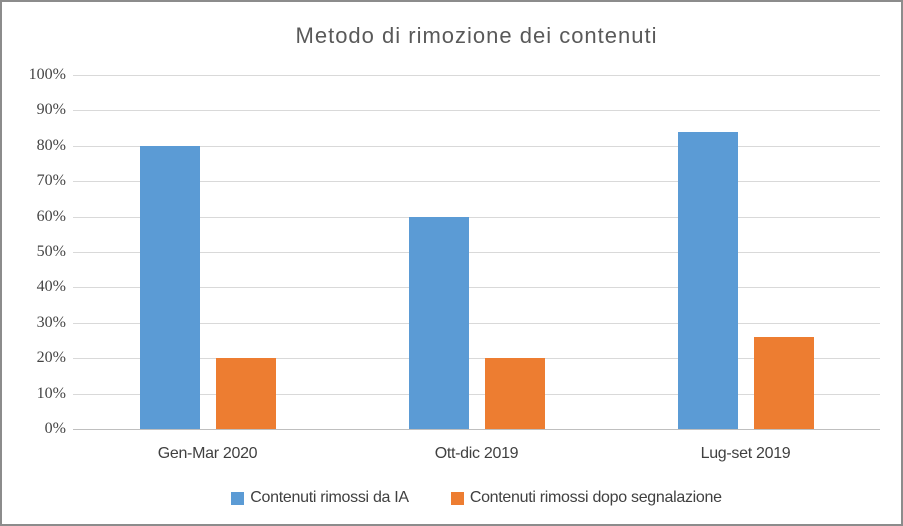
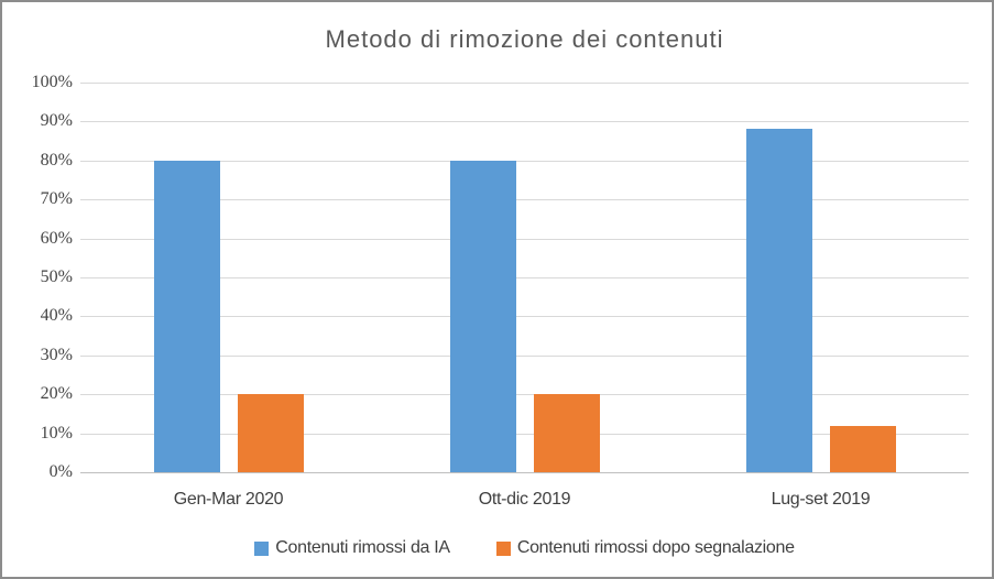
Contenuti rimossi da IA/Ott-dic 2019: 60% -> 80%
Contenuti rimossi da IA/Lug-set 2019: 84% -> 88%
Contenuti rimossi dopo segnalazione/Lug-set 2019: 26% -> 12%
